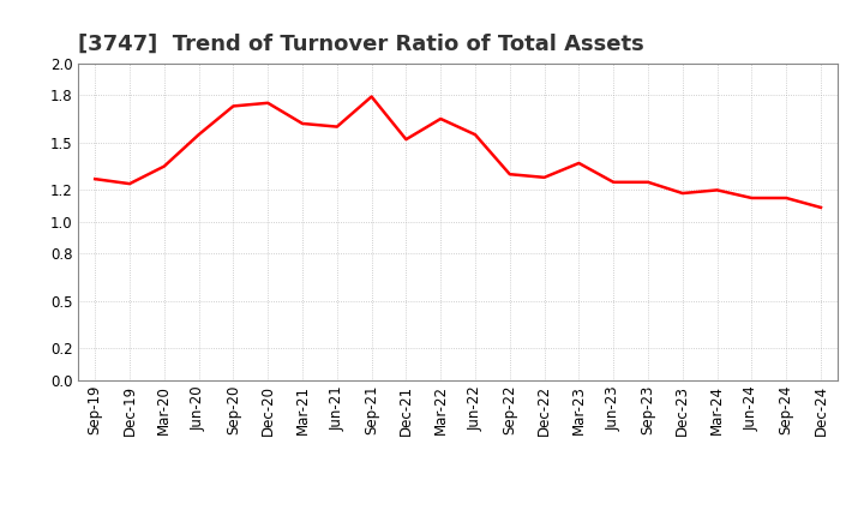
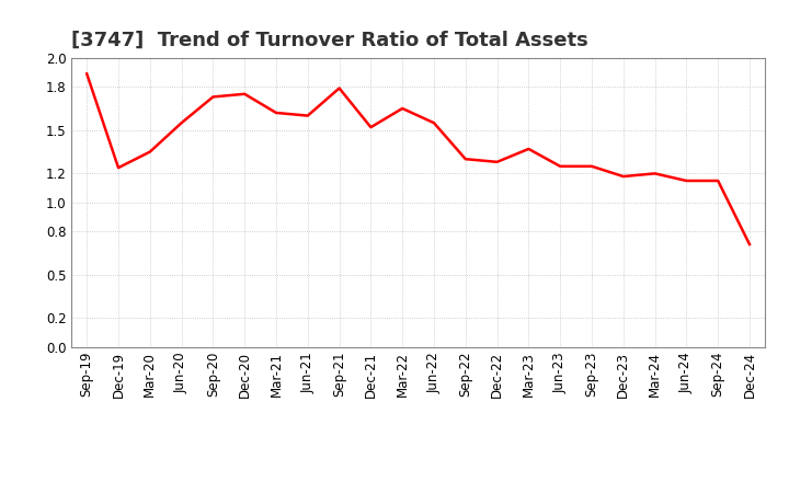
Sep-19: 1.27 -> 1.89
Dec-24: 1.09 -> 0.71
